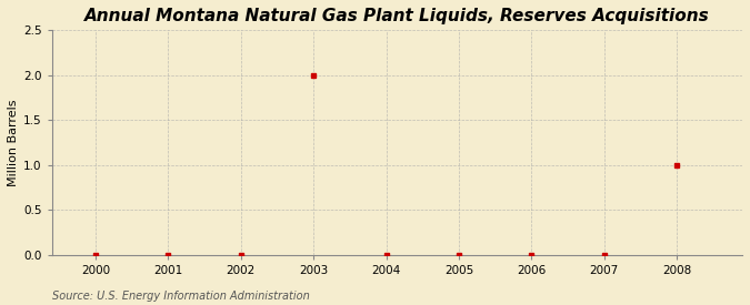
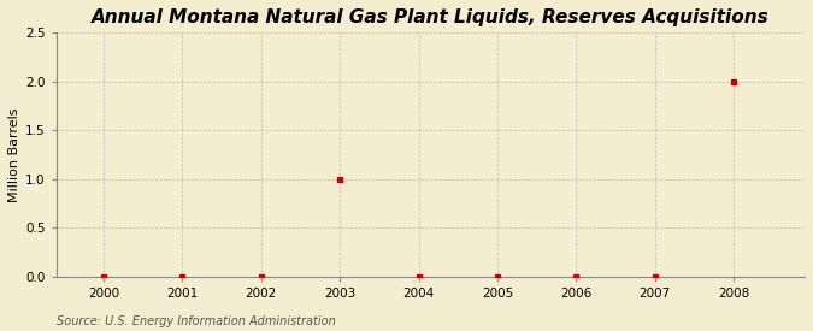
2003: 2 -> 1
2008: 1 -> 2
